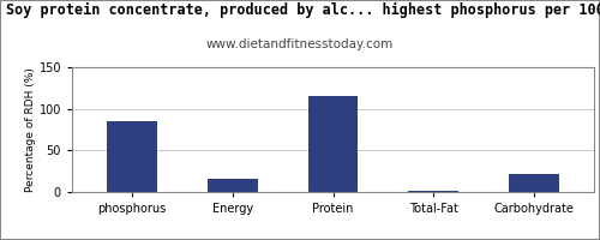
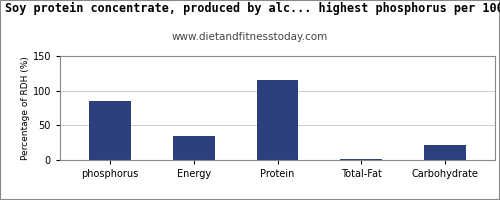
Energy: 16 -> 34
